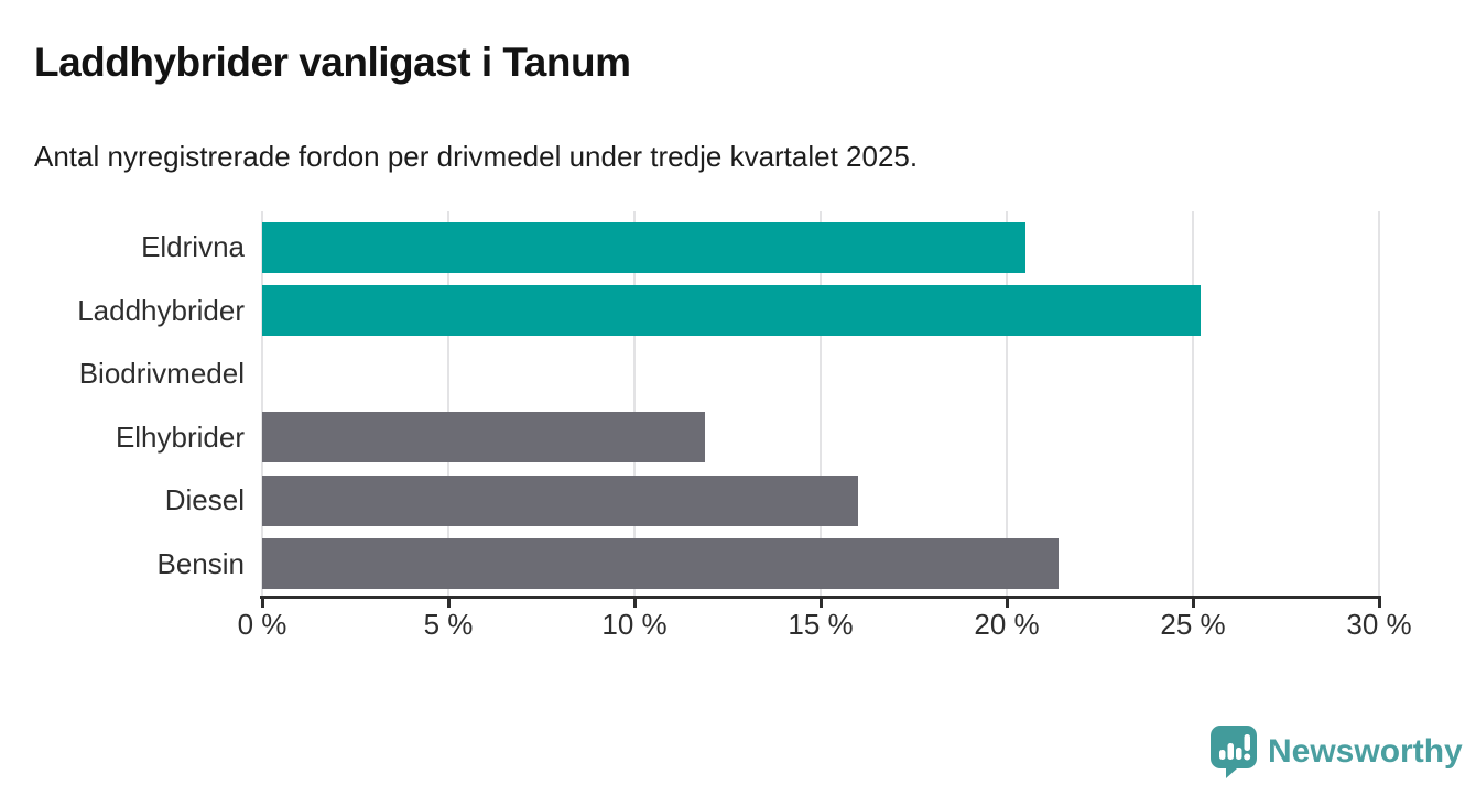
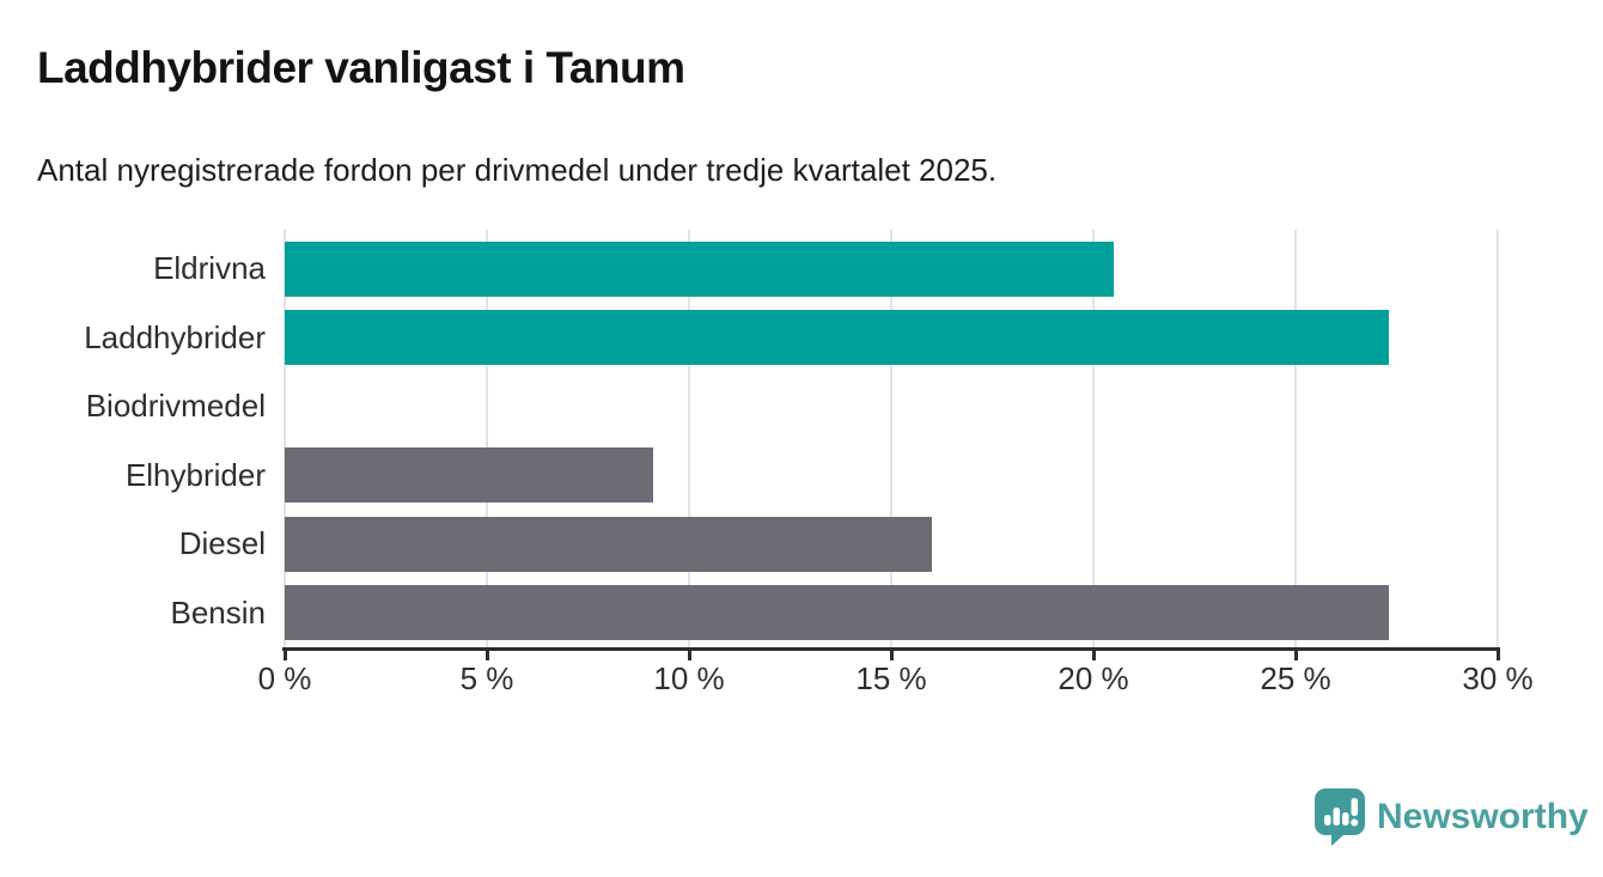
Laddhybrider: 25.2% -> 27.3%
Elhybrider: 11.9% -> 9.1%
Bensin: 21.4% -> 27.3%
